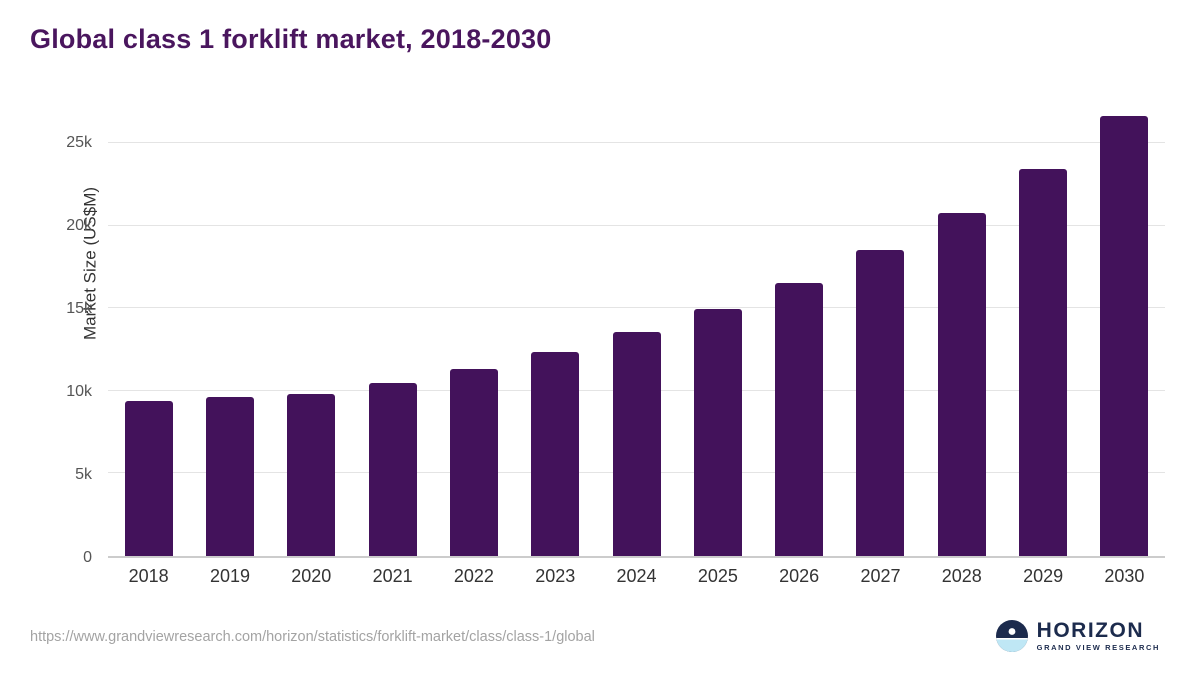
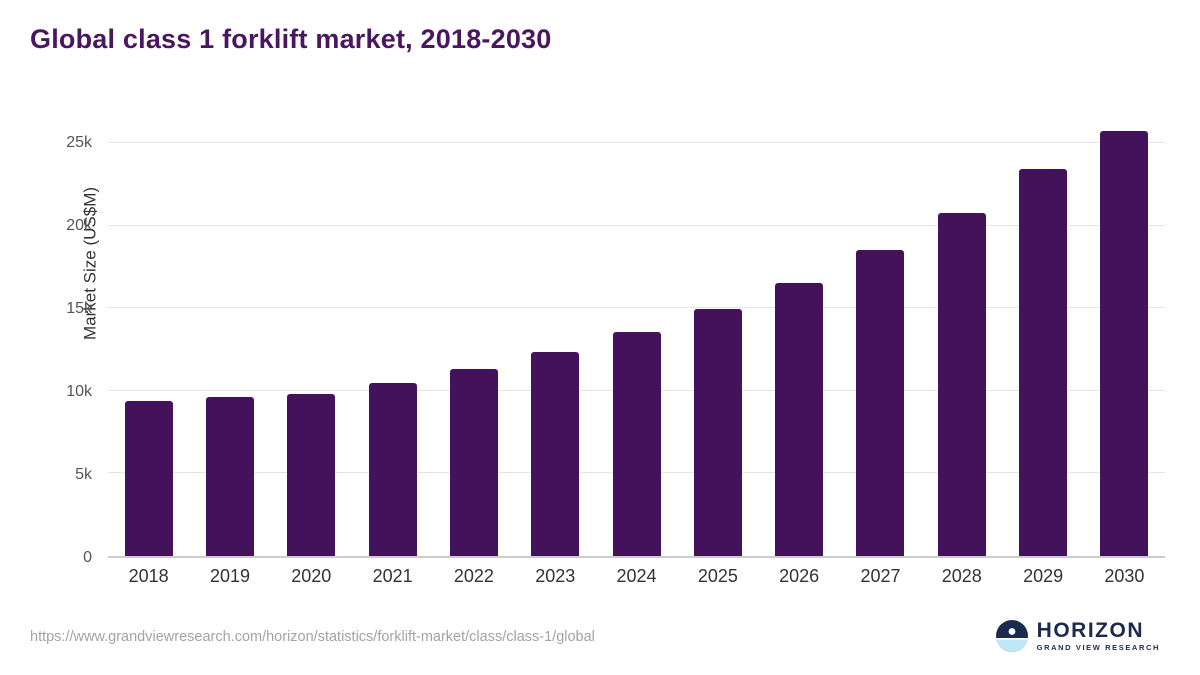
2030: 26.6k -> 25.7k
